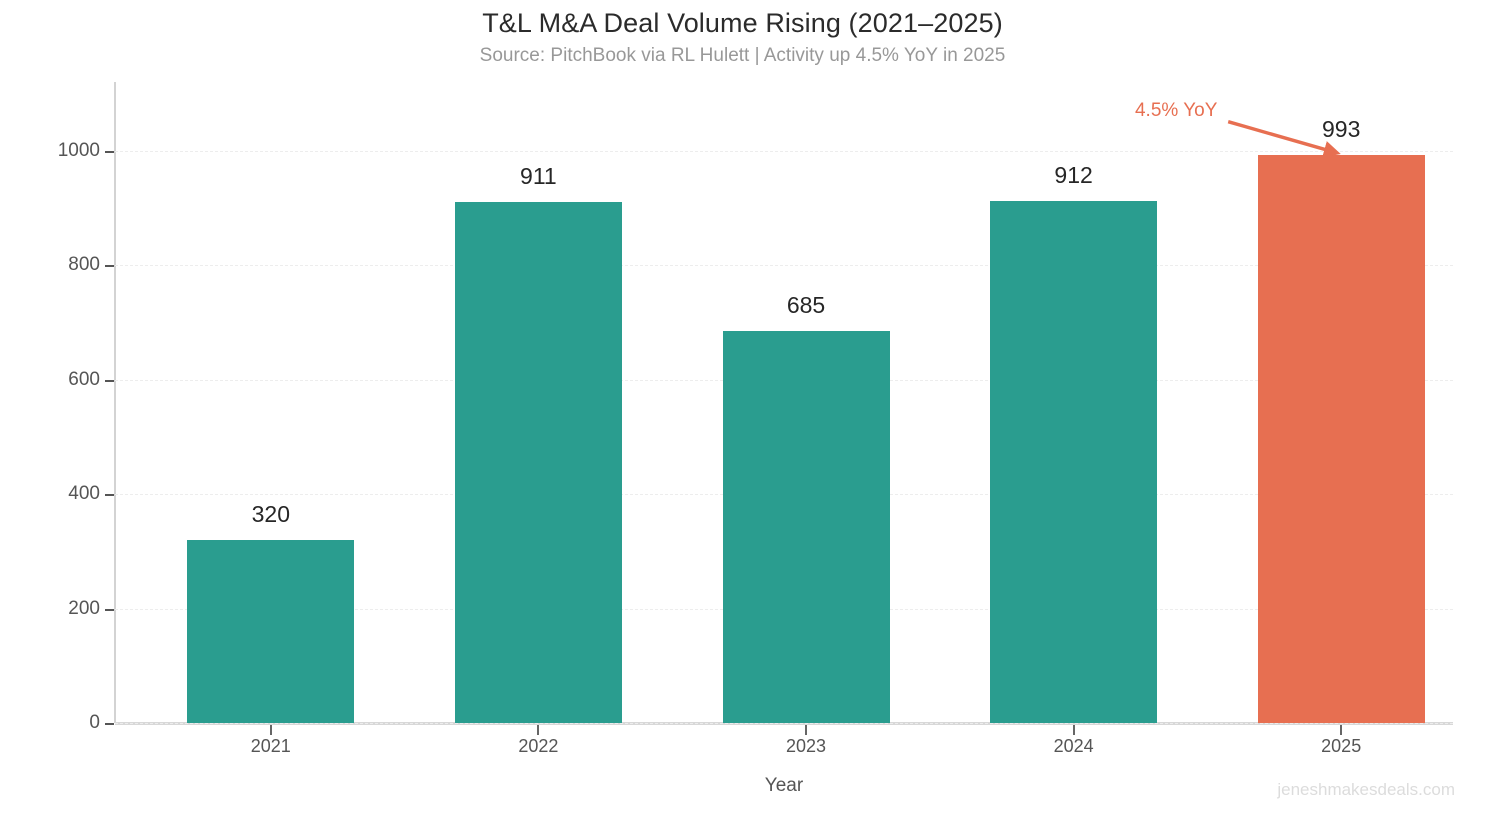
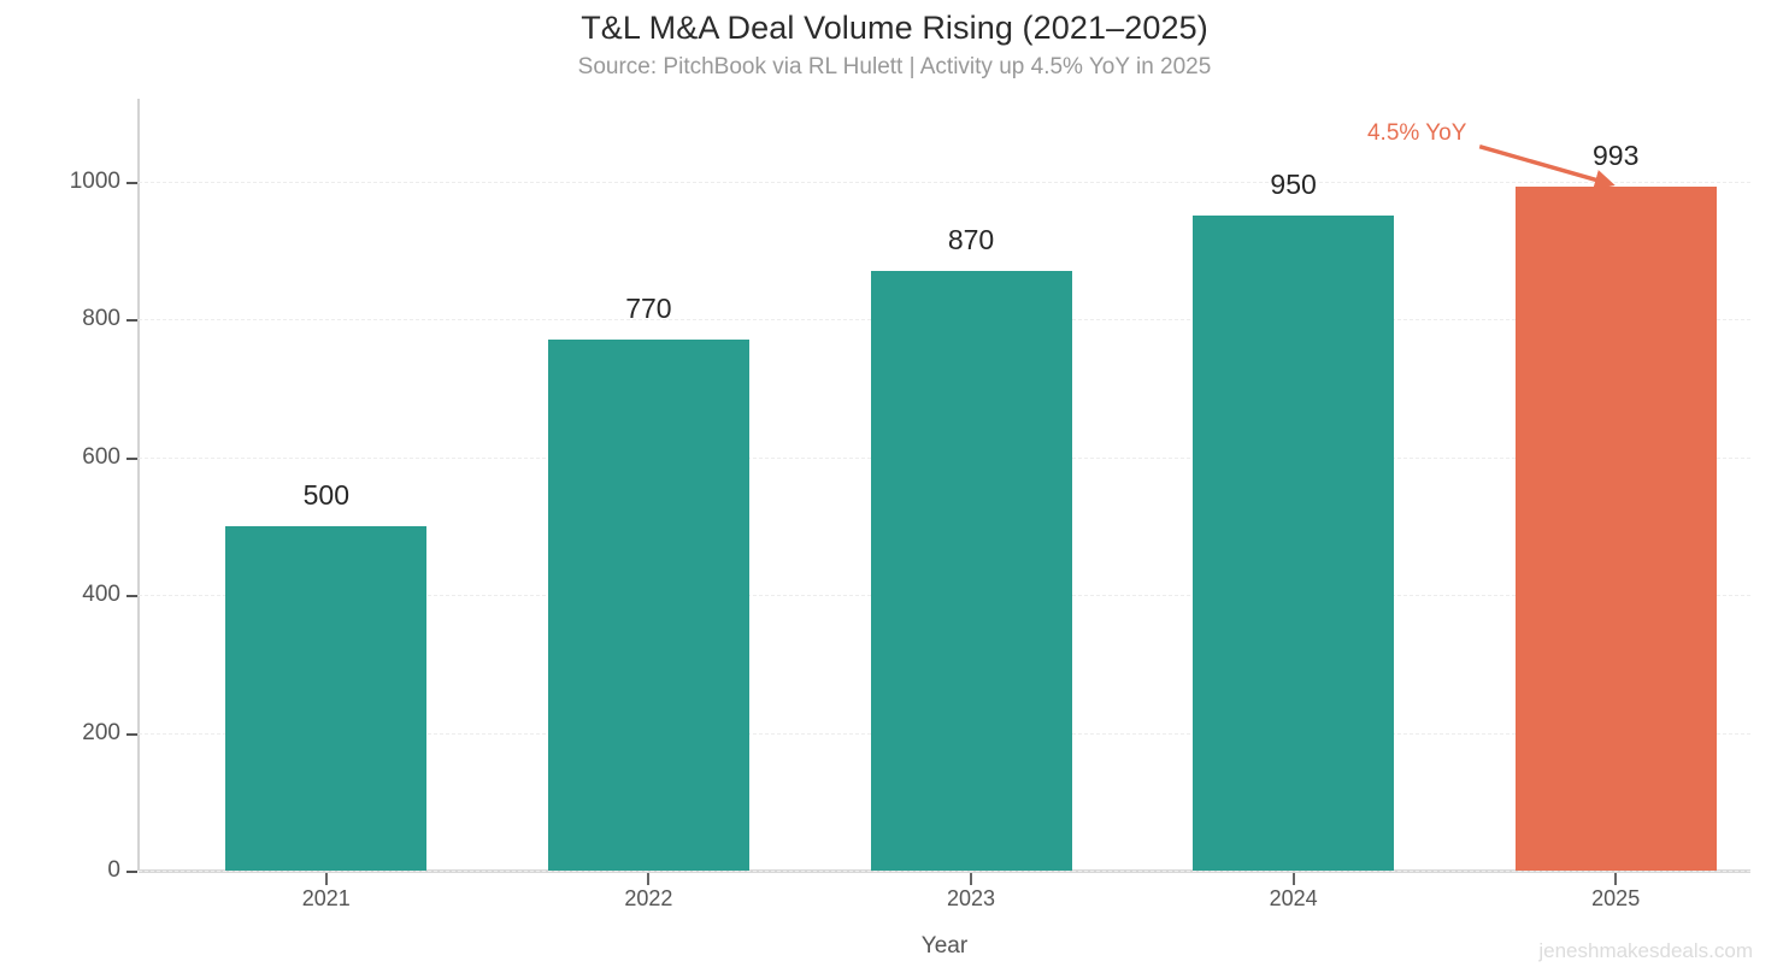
2021: 320 -> 500
2022: 911 -> 770
2023: 685 -> 870
2024: 912 -> 950
